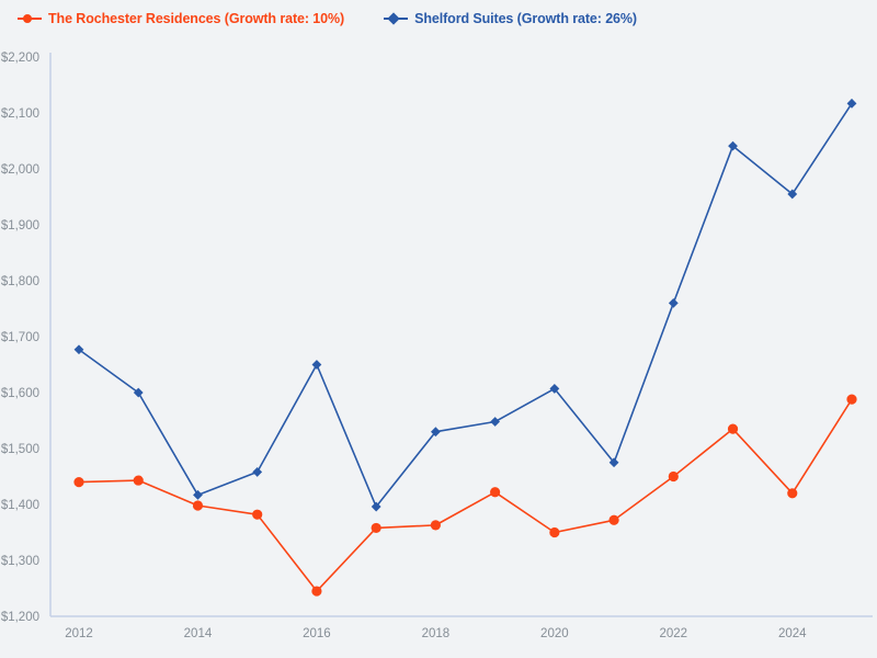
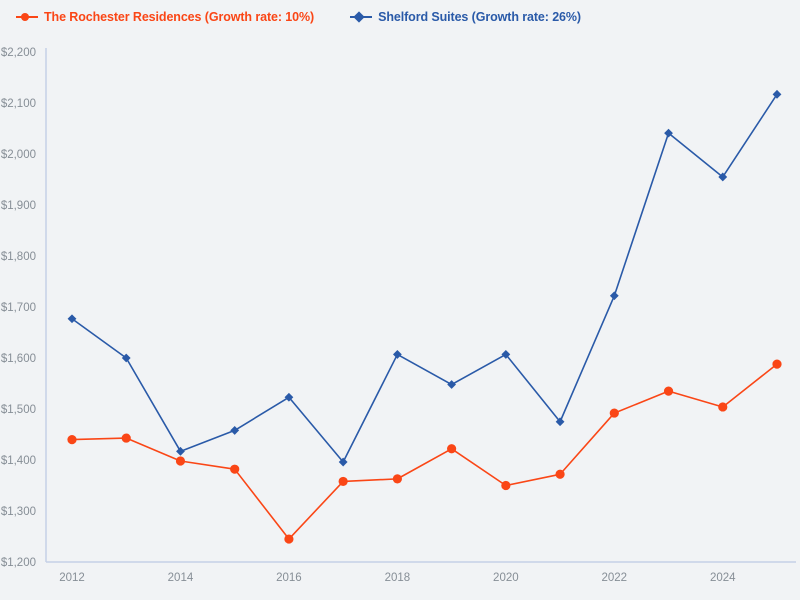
Shelford Suites (Growth rate: 26%)/2016: $1650 -> $1520
Shelford Suites (Growth rate: 26%)/2018: $1530 -> $1610
The Rochester Residences (Growth rate: 10%)/2022: $1450 -> $1490
Shelford Suites (Growth rate: 26%)/2022: $1760 -> $1720
The Rochester Residences (Growth rate: 10%)/2024: $1420 -> $1500
